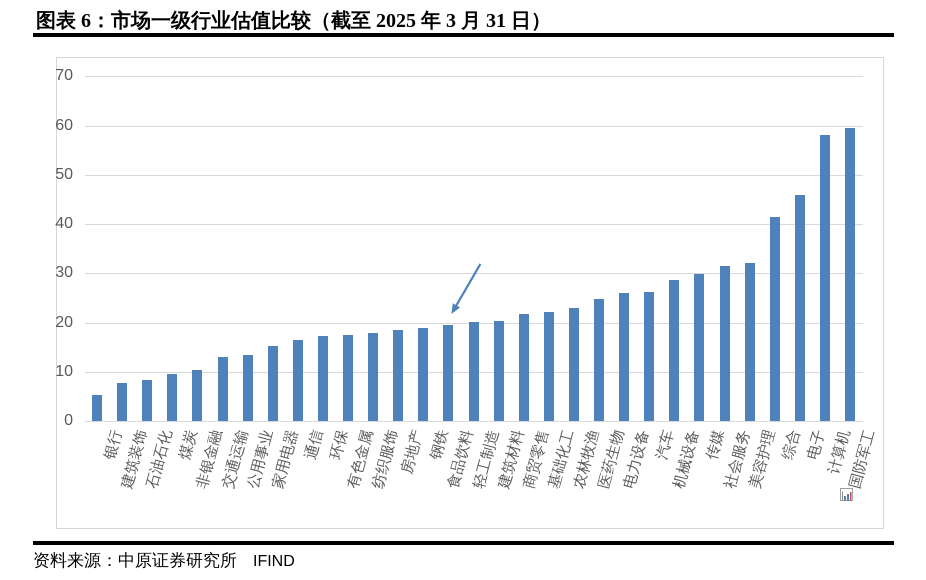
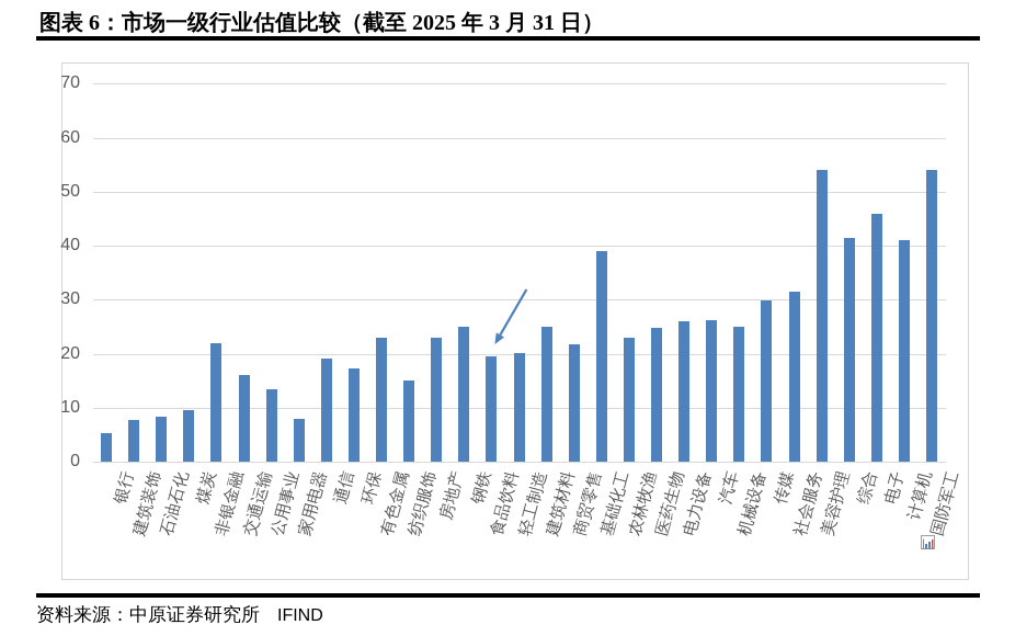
非银金融: 10 -> 22
交通运输: 13 -> 16
家用电器: 15 -> 8
通信: 16 -> 19
有色金属: 17 -> 23
纺织服饰: 18 -> 15
房地产: 18 -> 23
钢铁: 19 -> 25
建筑材料: 20 -> 25
基础化工: 22 -> 39
机械设备: 29 -> 25
美容护理: 32 -> 54
计算机: 58 -> 41
国防军工: 60 -> 54
